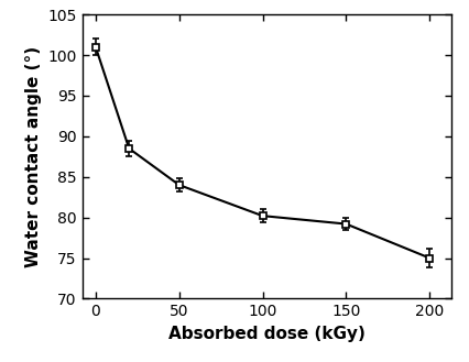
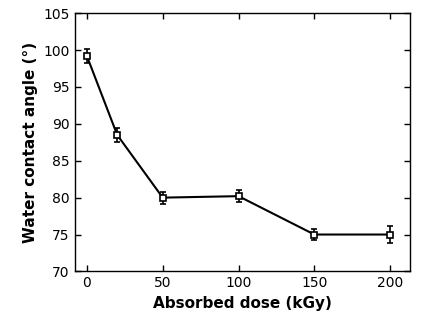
0: 101.0 -> 99.2
50: 84.0 -> 80.0
150: 79.2 -> 75.0
